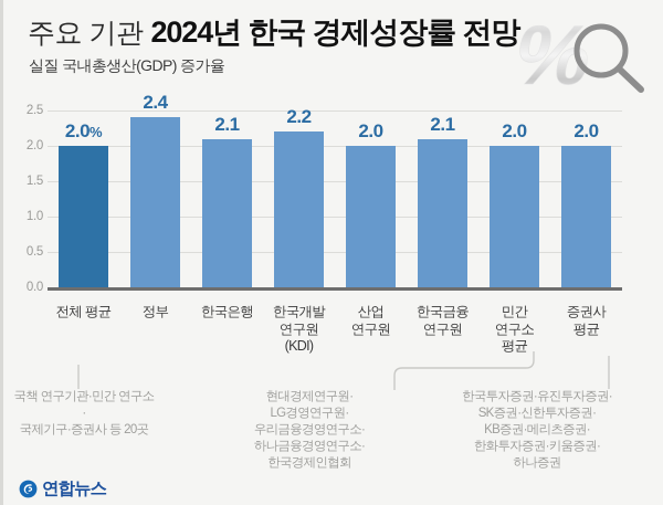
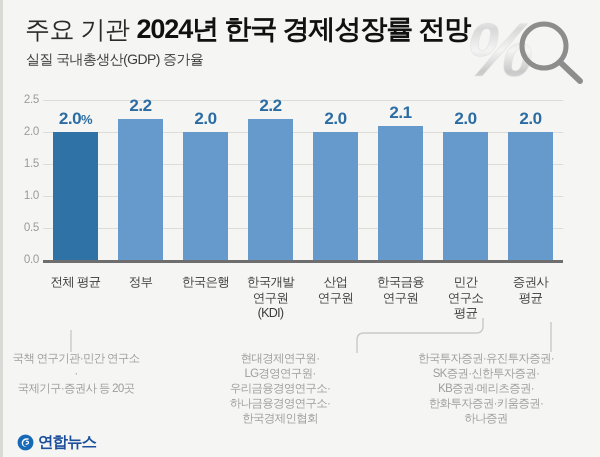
정부: 2.4 -> 2.2
한국은행: 2.1 -> 2.0
